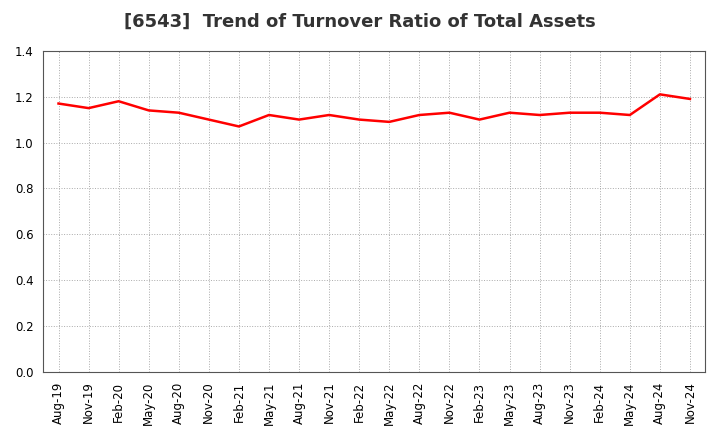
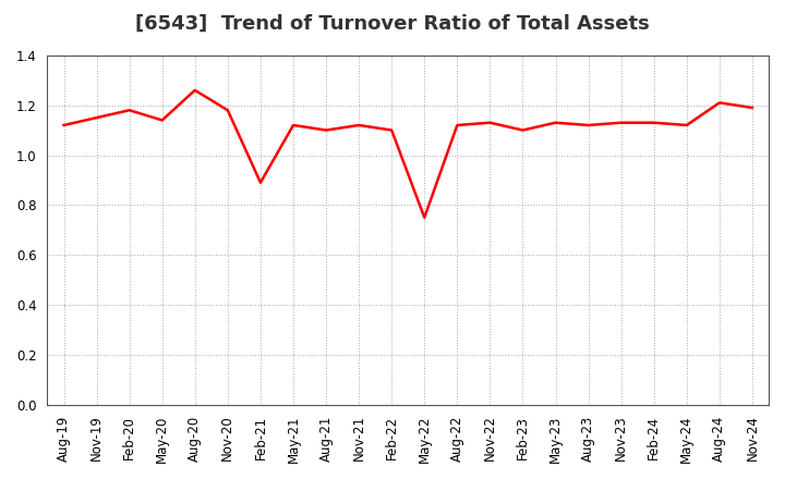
Aug-19: 1.17 -> 1.12
Aug-20: 1.13 -> 1.26
Nov-20: 1.10 -> 1.18
Feb-21: 1.07 -> 0.89
May-22: 1.09 -> 0.75
